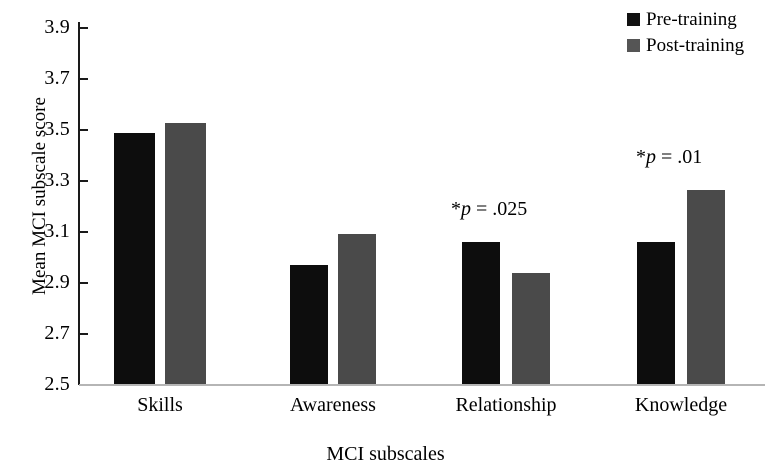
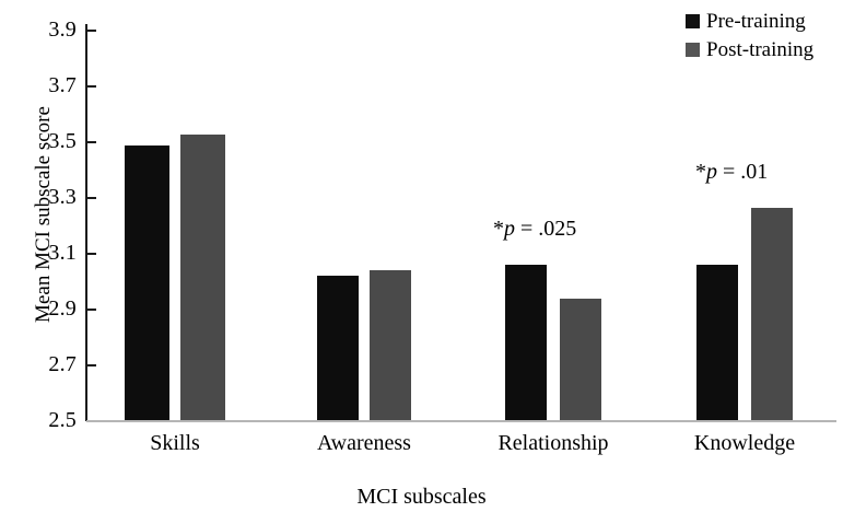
Pre-training/Awareness: 2.96 -> 3.01
Post-training/Awareness: 3.08 -> 3.03
